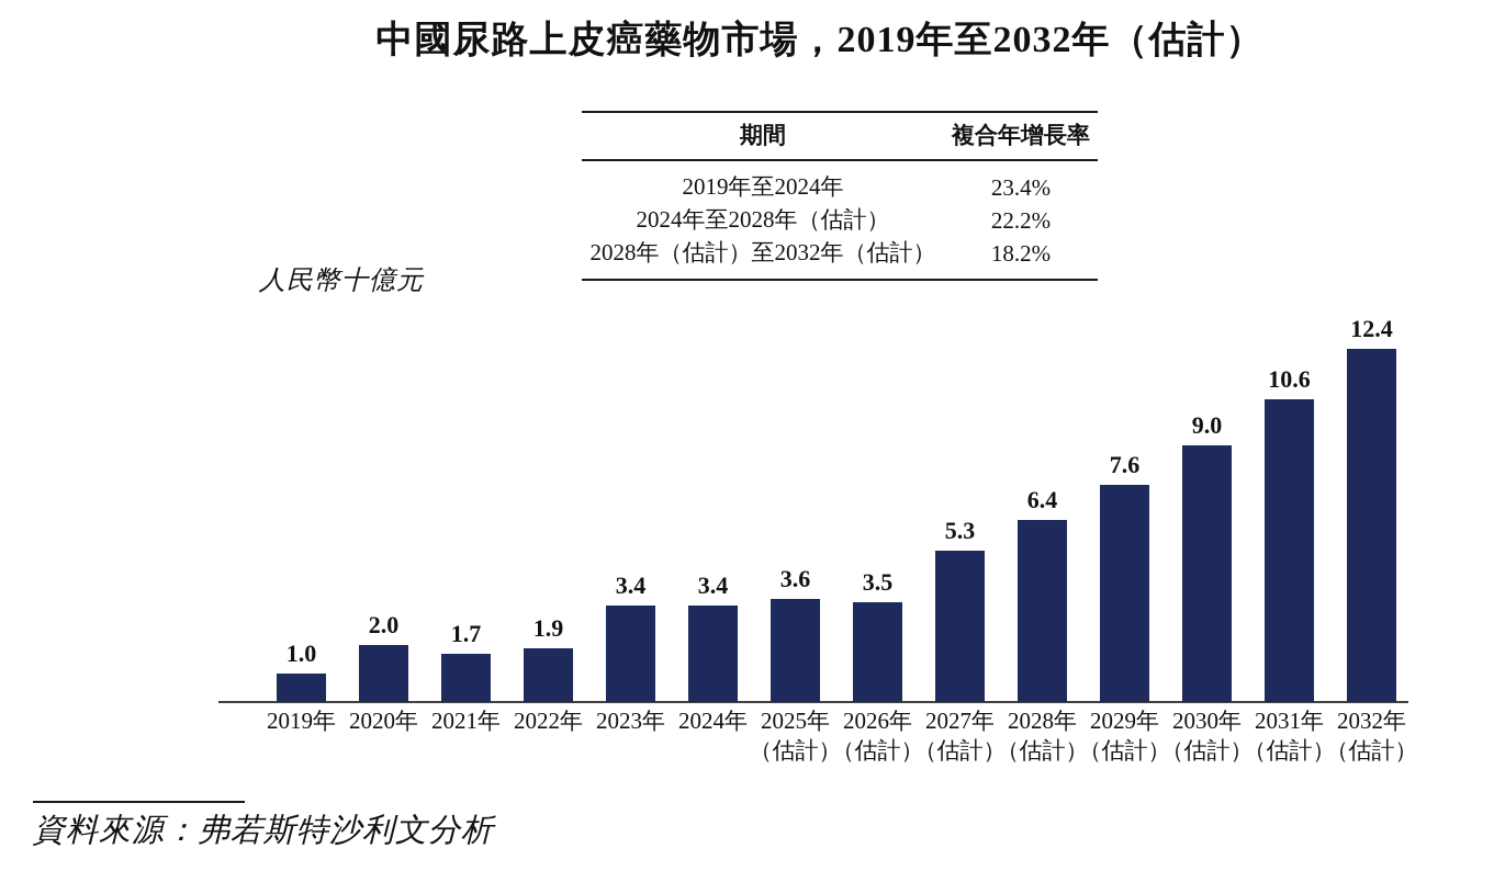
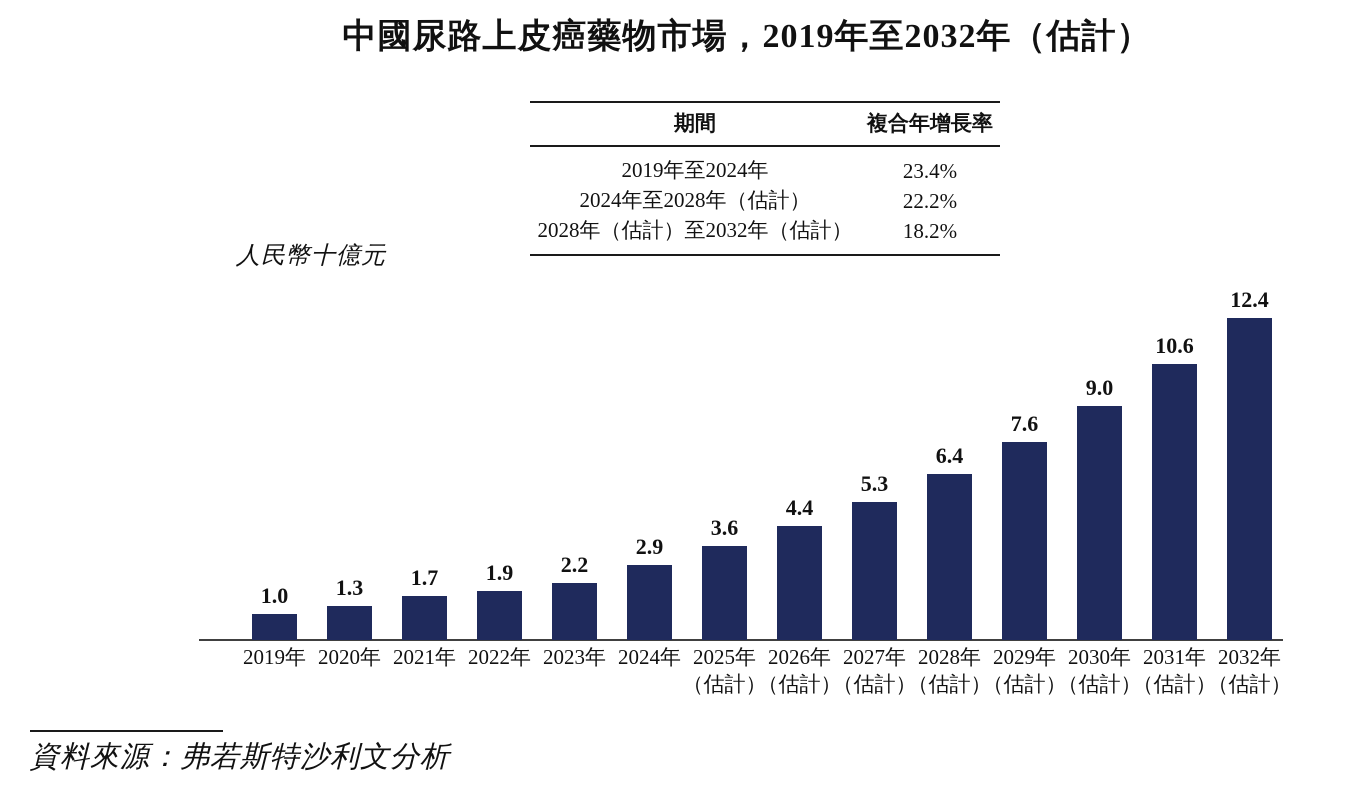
2020年: 2.0 -> 1.3
2023年: 3.4 -> 2.2
2024年: 3.4 -> 2.9
2026年（估計）: 3.5 -> 4.4
